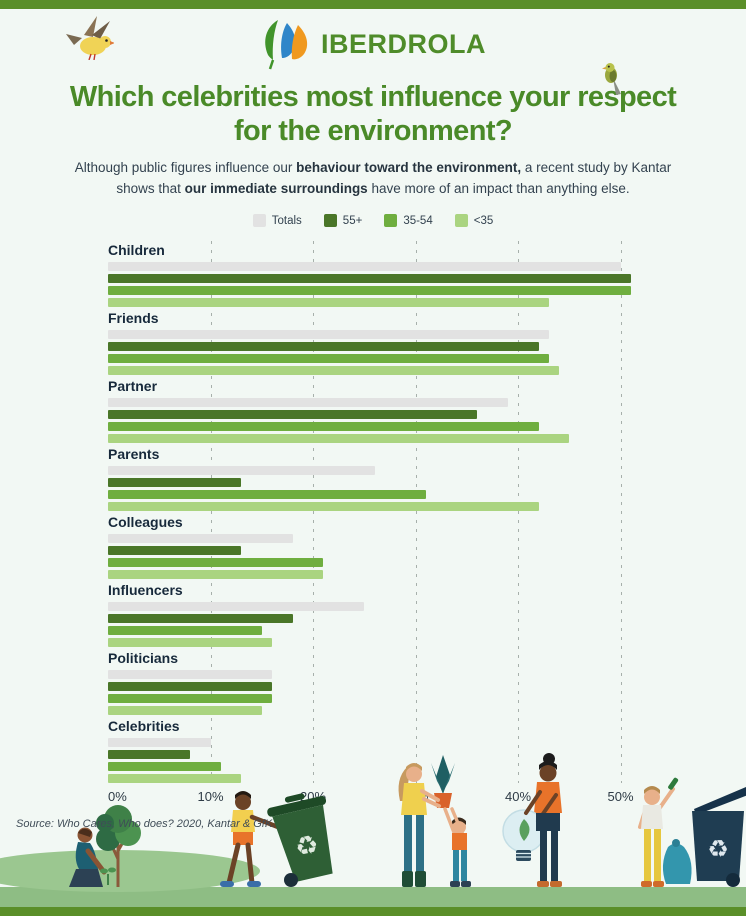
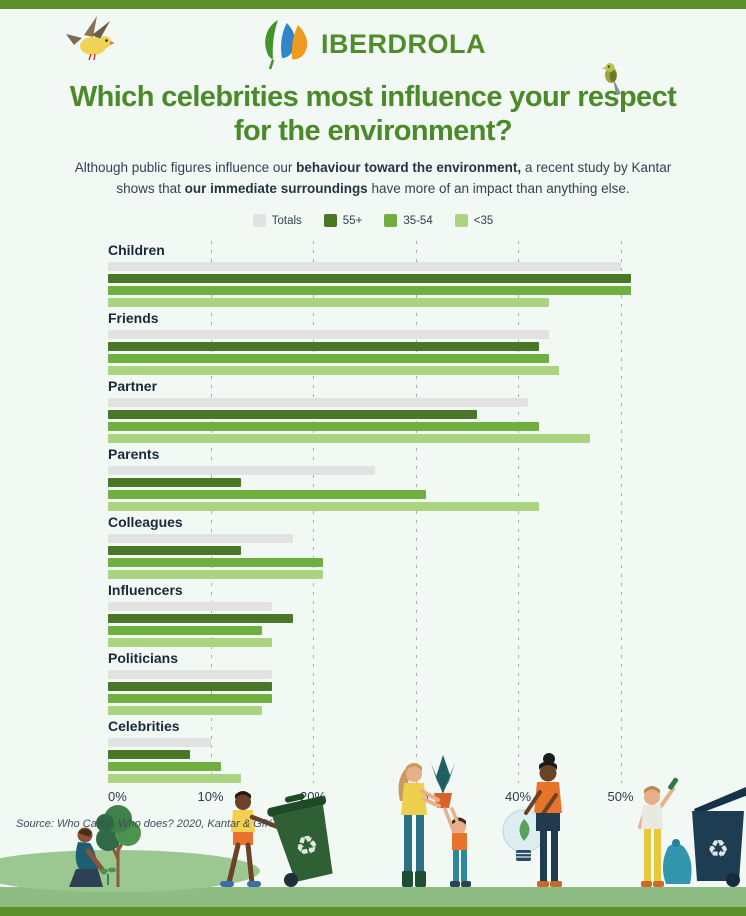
Totals/Partner: 39% -> 41%
<35/Partner: 45% -> 47%
Totals/Influencers: 25% -> 16%
